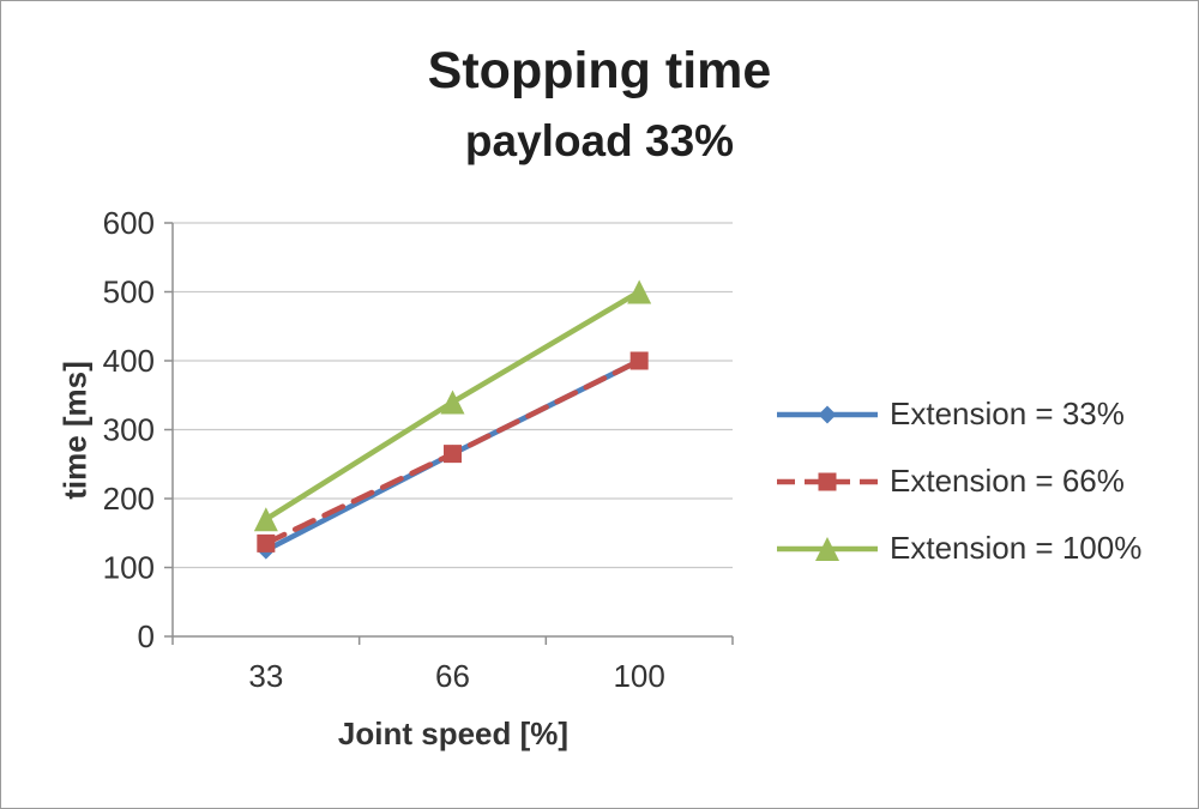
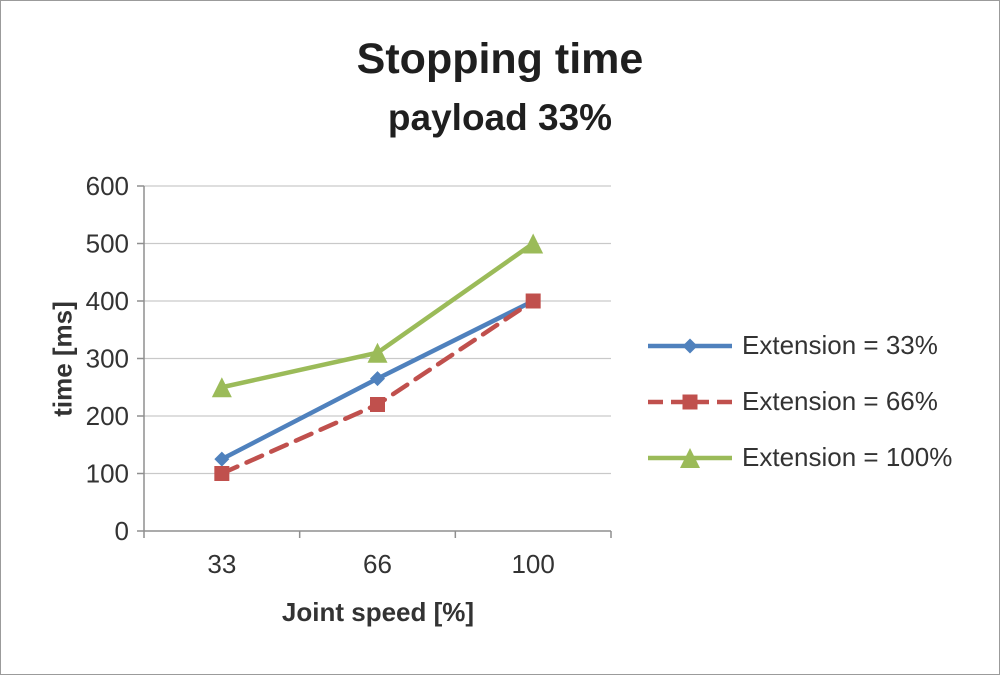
Extension = 66%/33: 140 -> 100
Extension = 100%/33: 170 -> 250
Extension = 66%/66: 260 -> 220
Extension = 100%/66: 340 -> 310
